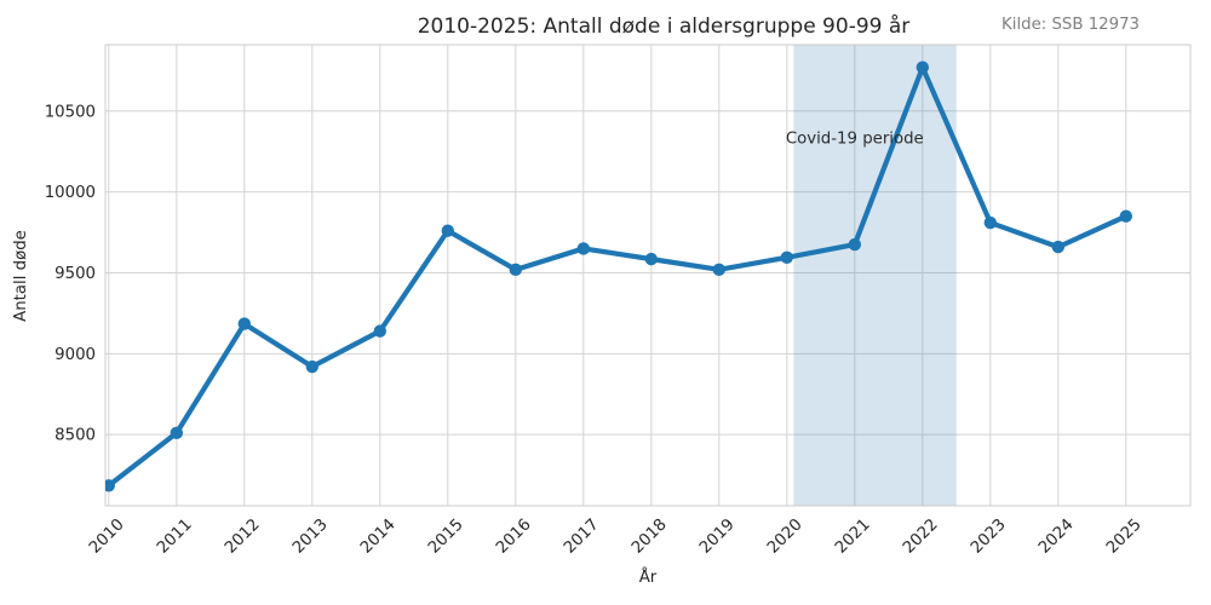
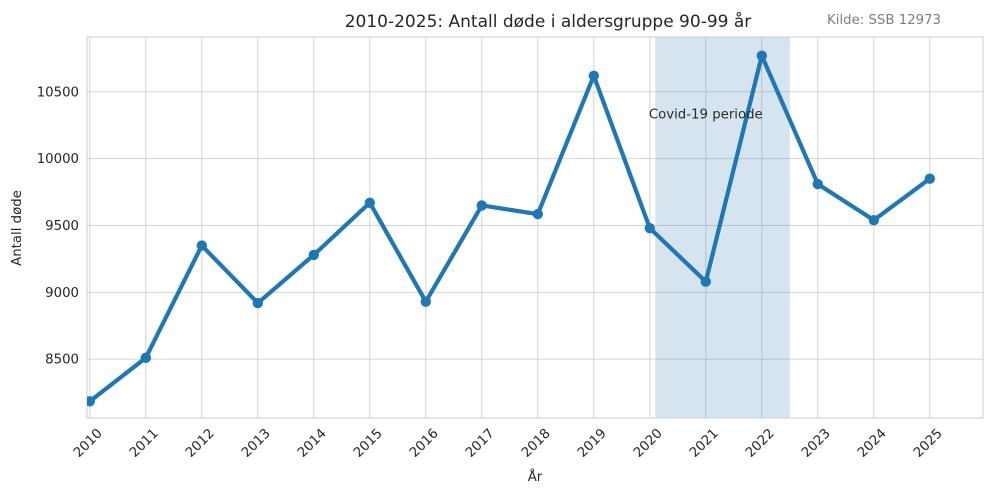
2012: 9180 -> 9350
2014: 9140 -> 9280
2015: 9760 -> 9670
2016: 9520 -> 8930
2019: 9520 -> 10620
2020: 9600 -> 9480
2021: 9680 -> 9080
2024: 9660 -> 9540
